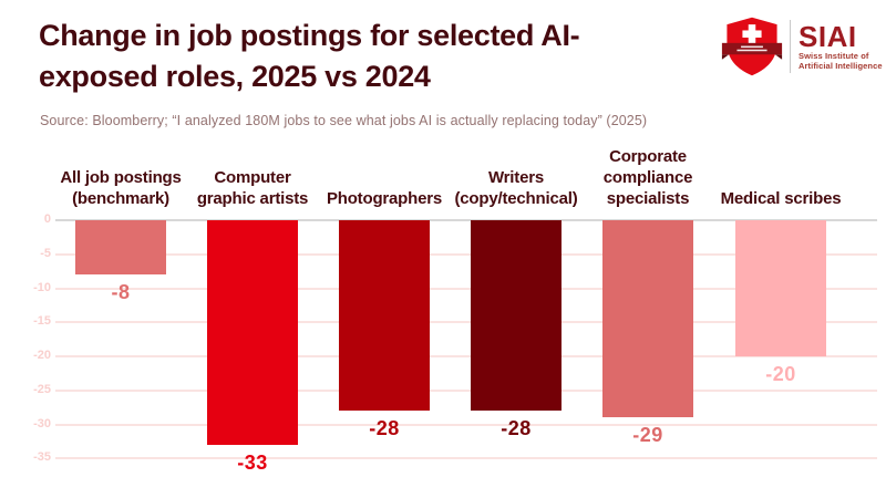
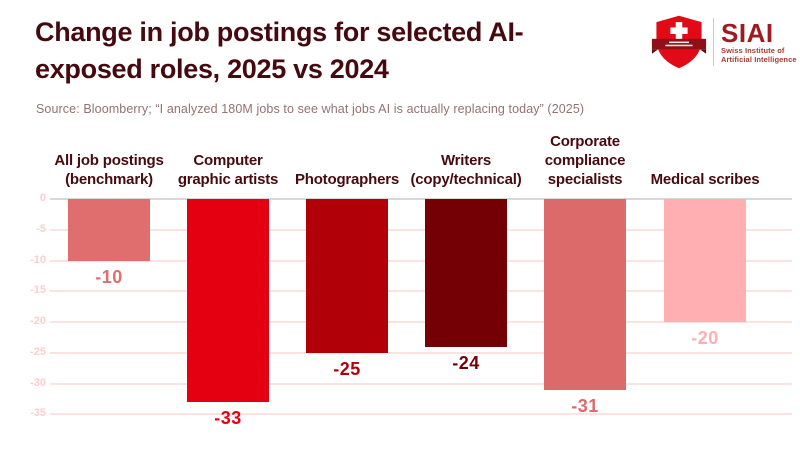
All job postings (benchmark): -8 -> -10
Photographers: -28 -> -25
Writers (copy/technical): -28 -> -24
Corporate compliance specialists: -29 -> -31
